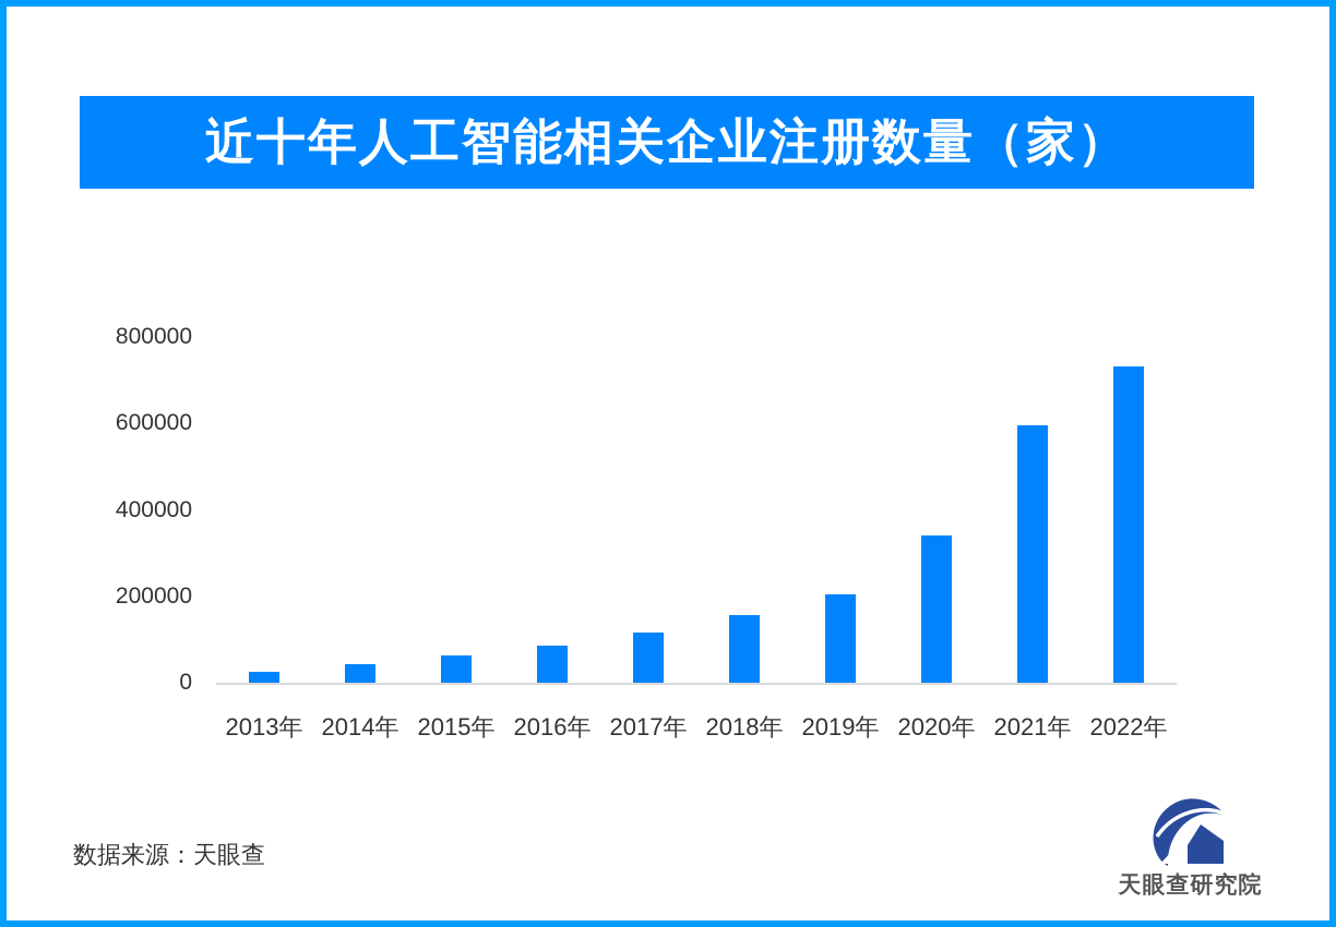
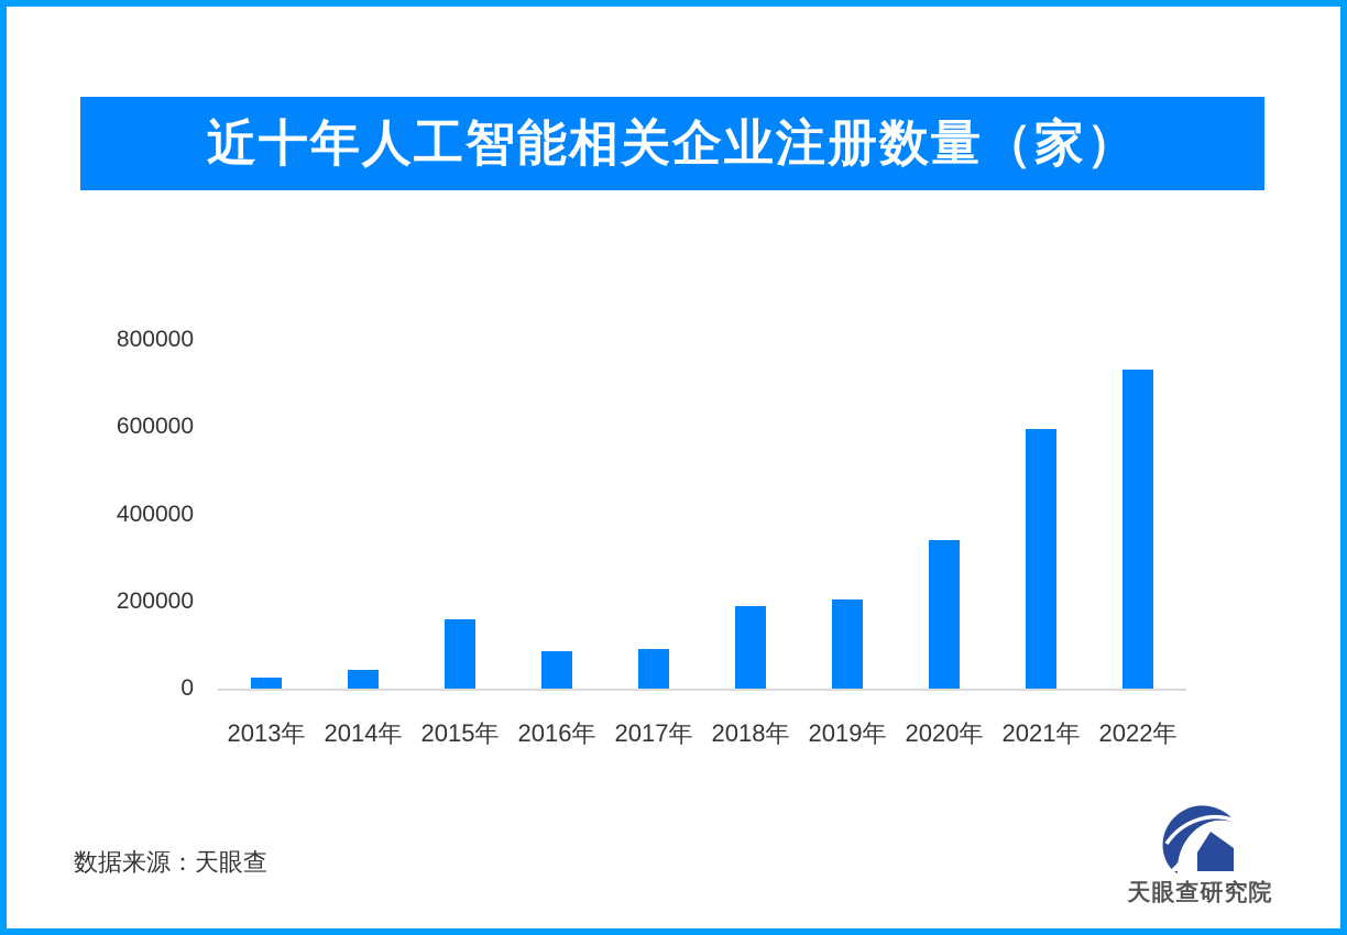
2015年: 60000 -> 160000
2017年: 120000 -> 90000
2018年: 160000 -> 190000
